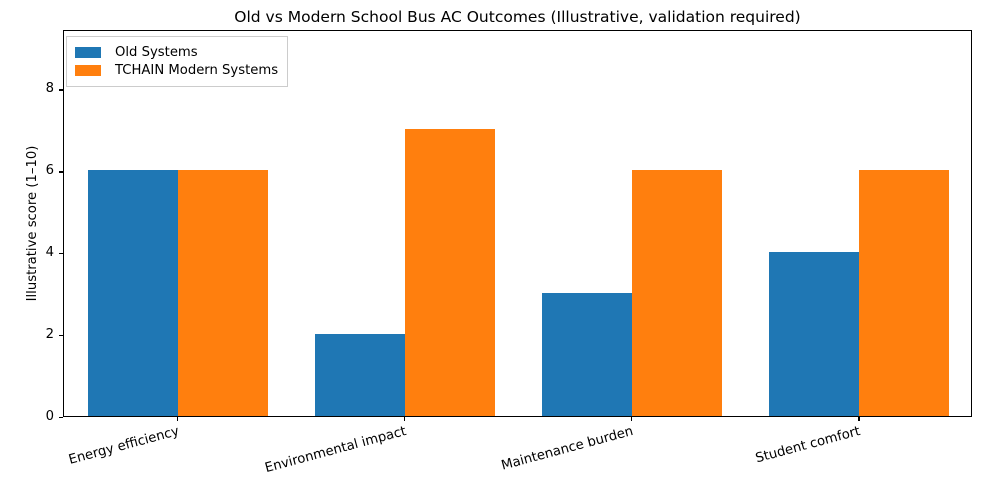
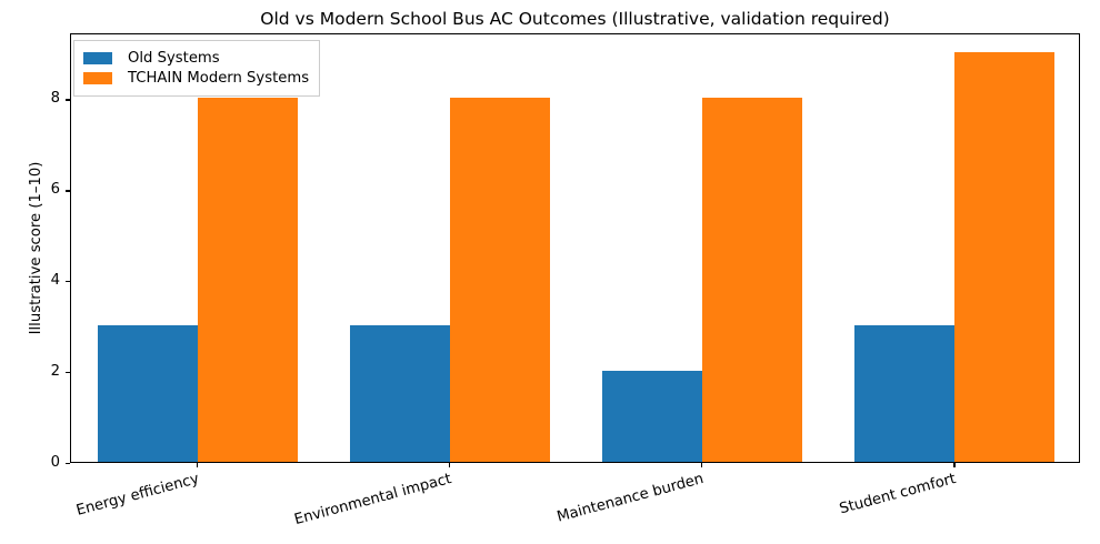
Old Systems/Energy efficiency: 6 -> 3
TCHAIN Modern Systems/Energy efficiency: 6 -> 8
Old Systems/Environmental impact: 2 -> 3
TCHAIN Modern Systems/Environmental impact: 7 -> 8
Old Systems/Maintenance burden: 3 -> 2
TCHAIN Modern Systems/Maintenance burden: 6 -> 8
Old Systems/Student comfort: 4 -> 3
TCHAIN Modern Systems/Student comfort: 6 -> 9
